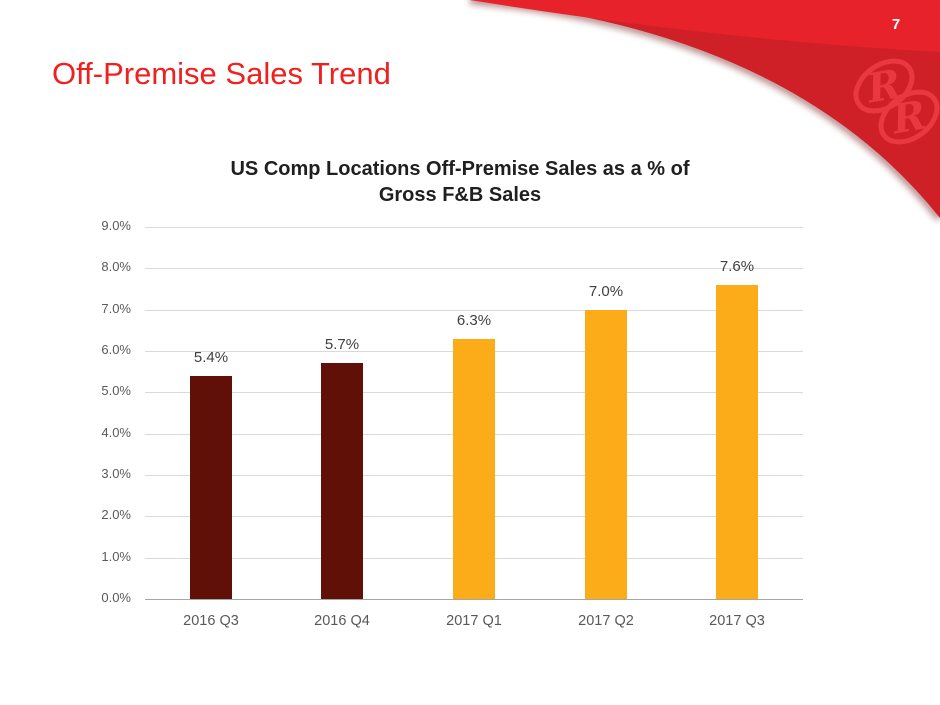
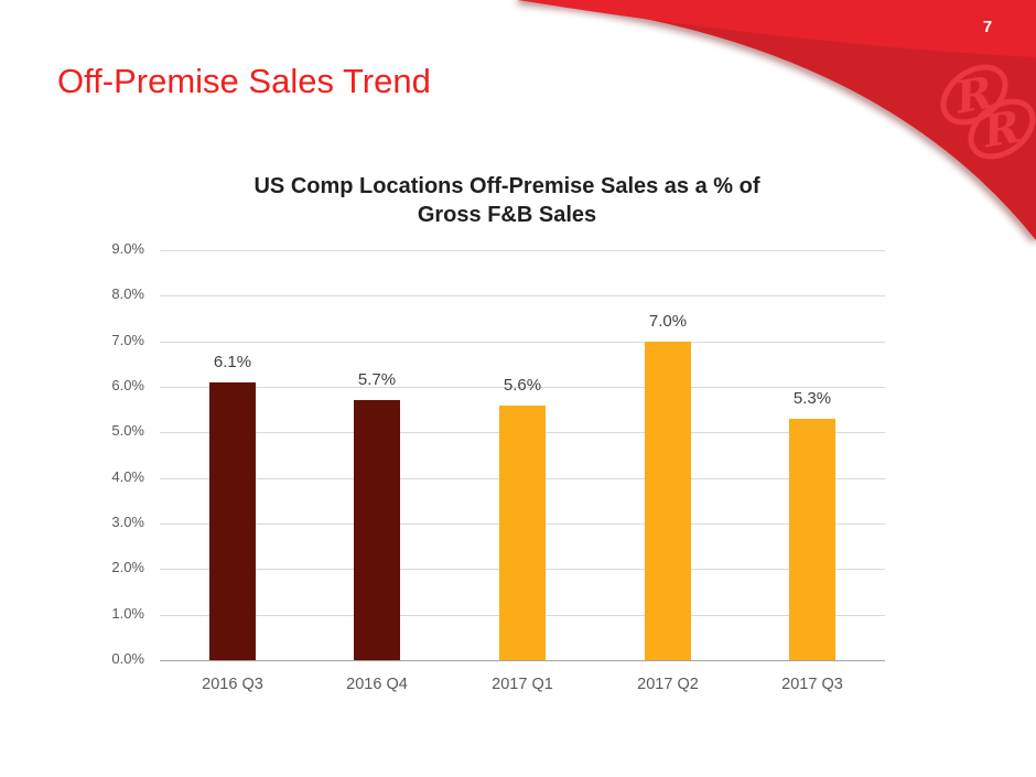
2016 Q3: 5.4% -> 6.1%
2017 Q1: 6.3% -> 5.6%
2017 Q3: 7.6% -> 5.3%
